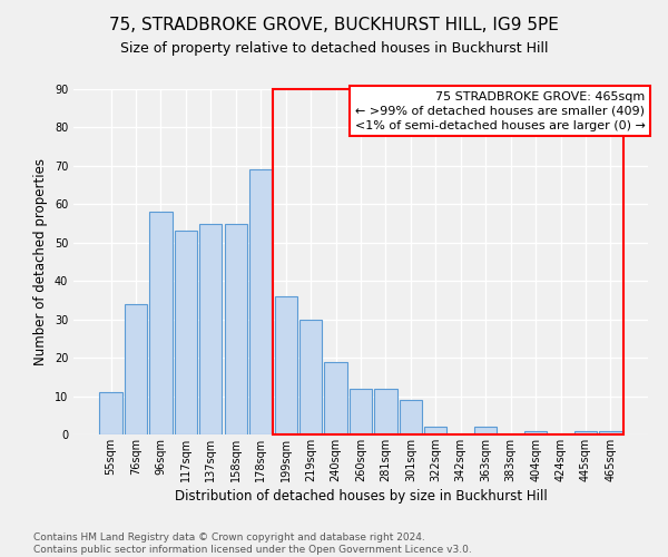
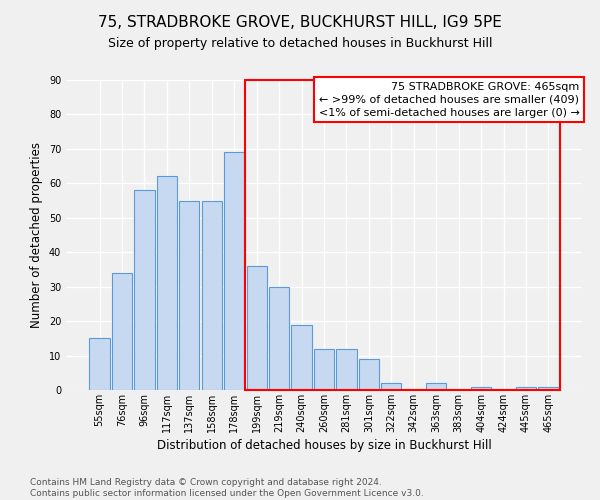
55sqm: 11 -> 15
117sqm: 53 -> 62
